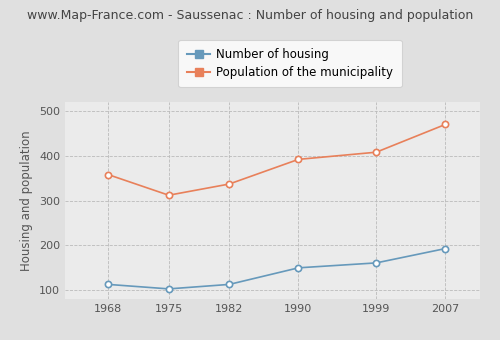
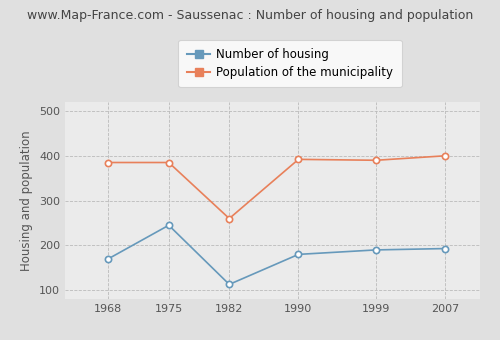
Number of housing/1968: 113 -> 170
Population of the municipality/1968: 358 -> 385
Number of housing/1975: 103 -> 245
Population of the municipality/1975: 312 -> 385
Population of the municipality/1982: 337 -> 260
Number of housing/1990: 150 -> 180
Number of housing/1999: 161 -> 190
Population of the municipality/1999: 408 -> 390
Population of the municipality/2007: 470 -> 400
